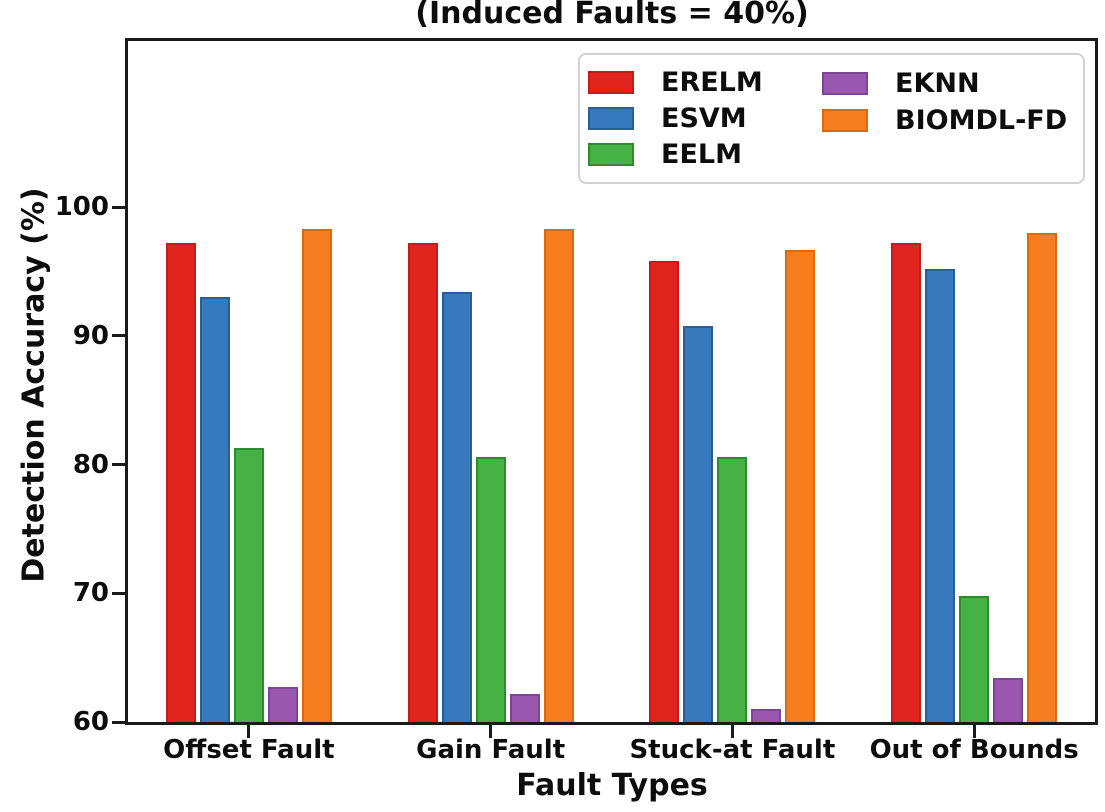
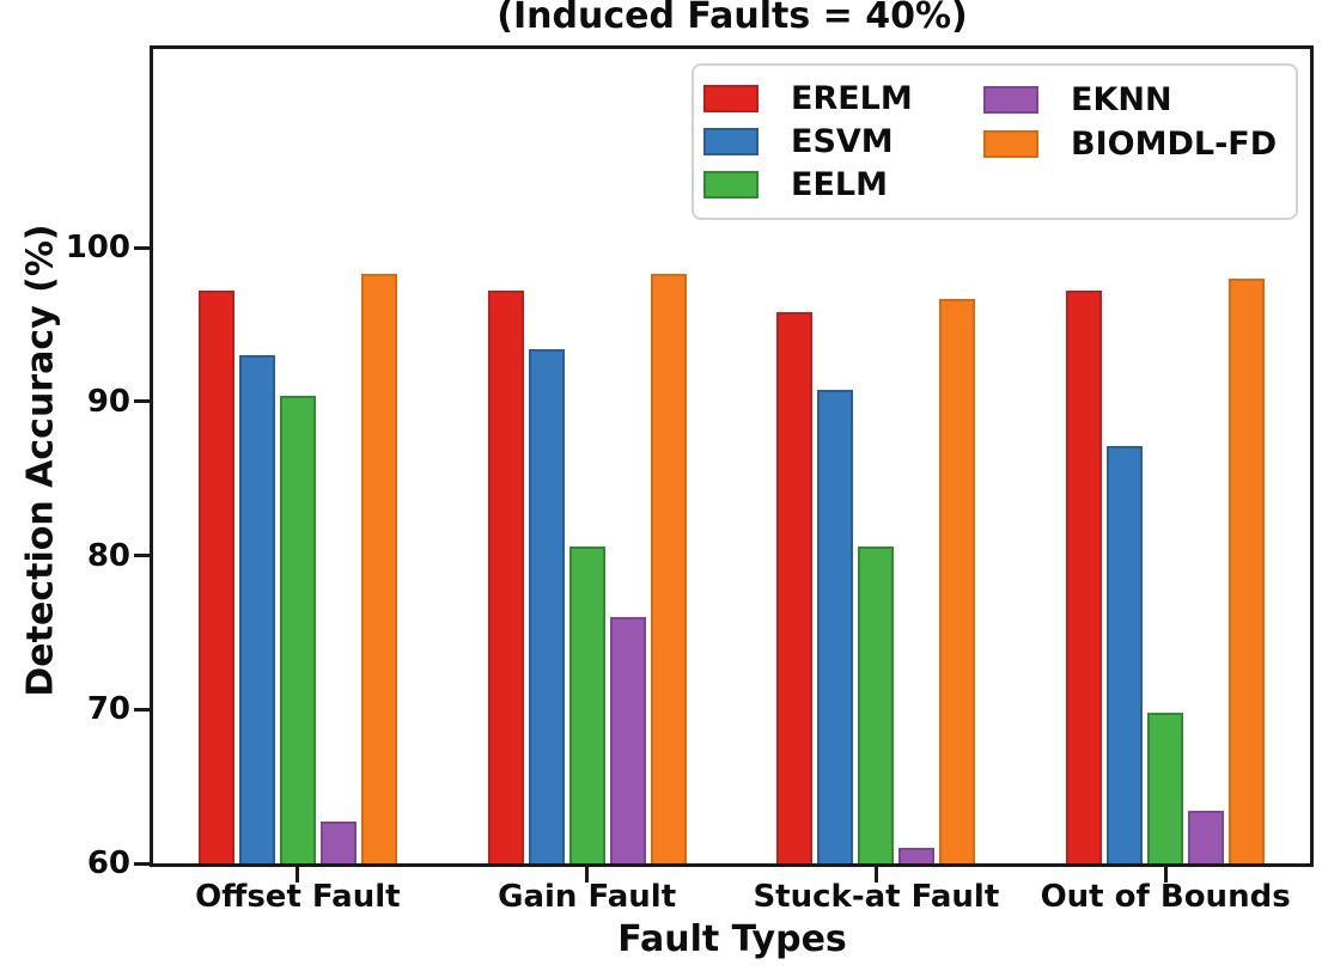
EELM/Offset Fault: 81.3 -> 90.4
EKNN/Gain Fault: 62.2 -> 76.0
ESVM/Out of Bounds: 95.2 -> 87.1
